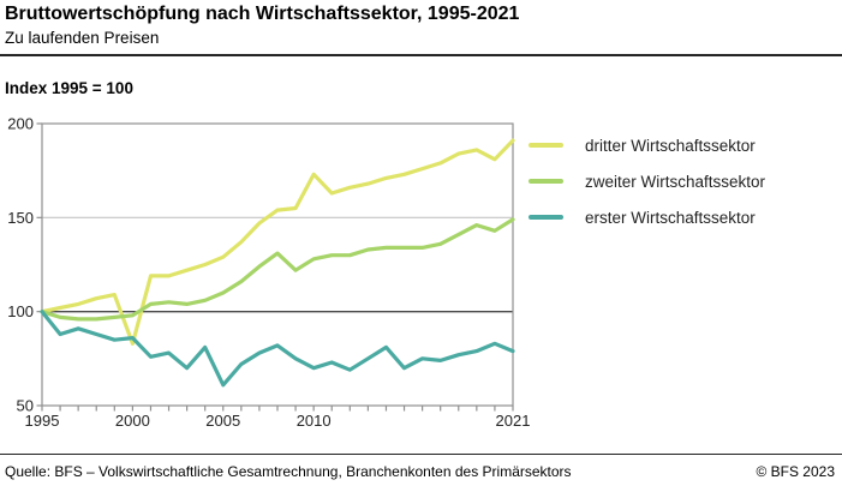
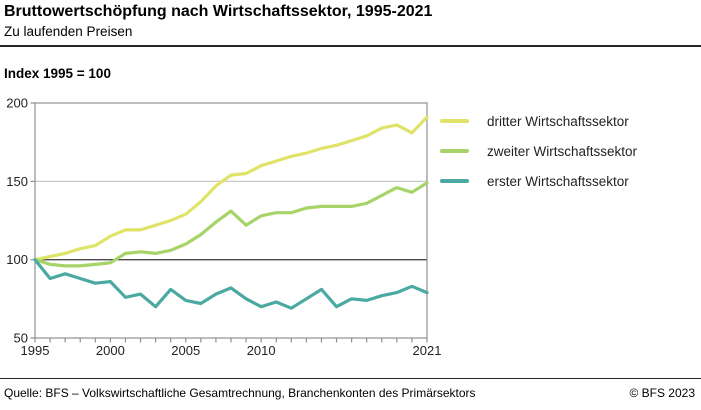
dritter Wirtschaftssektor/2000: 83 -> 115
erster Wirtschaftssektor/2005: 61 -> 74
dritter Wirtschaftssektor/2010: 173 -> 160
